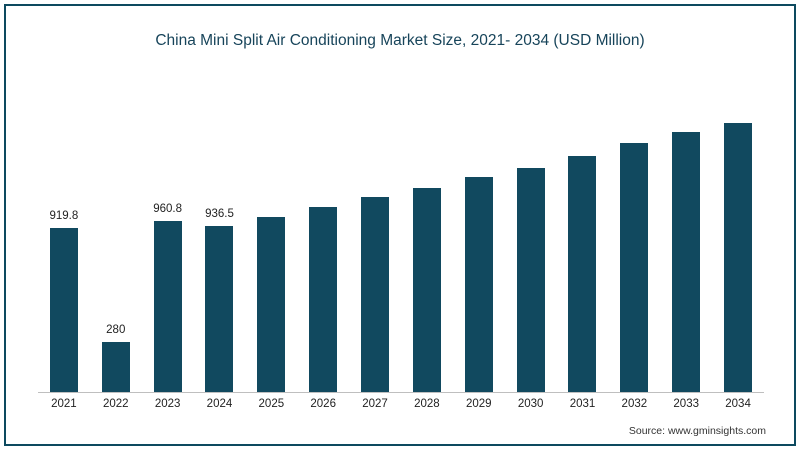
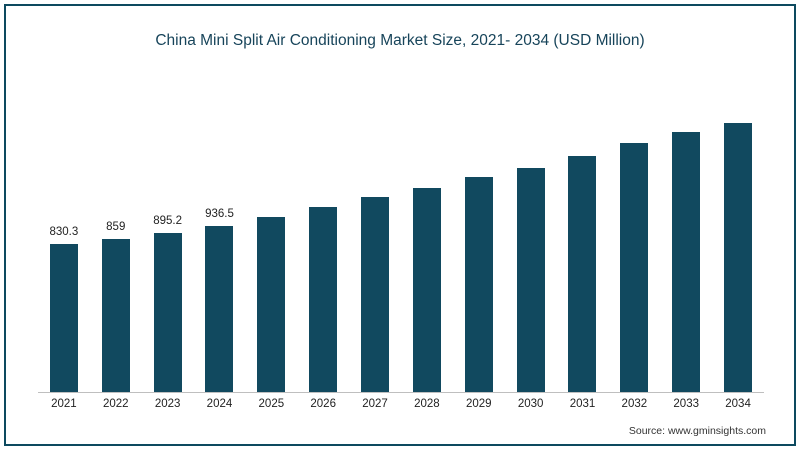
2021: 919.8 -> 830.3
2022: 280 -> 859
2023: 960.8 -> 895.2
